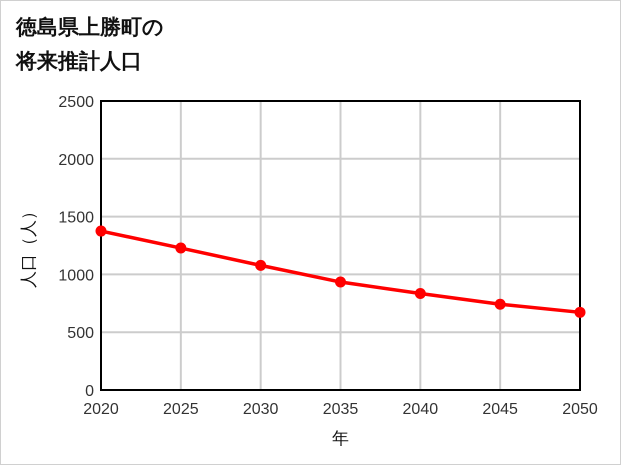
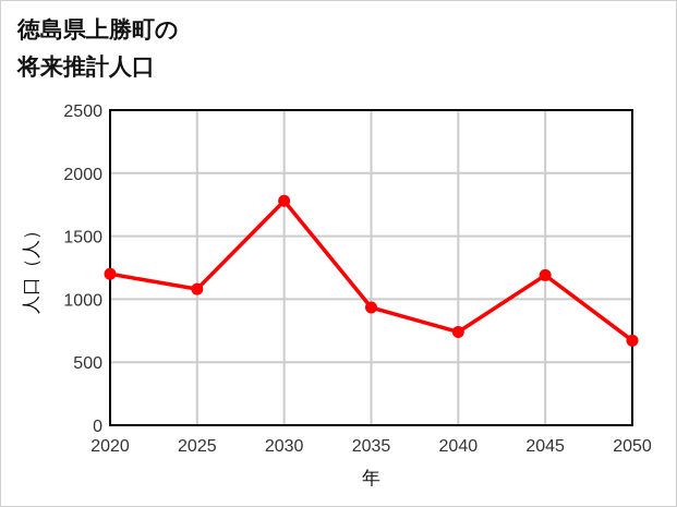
2020: 1380 -> 1200
2025: 1230 -> 1080
2030: 1080 -> 1780
2040: 840 -> 740
2045: 740 -> 1190
